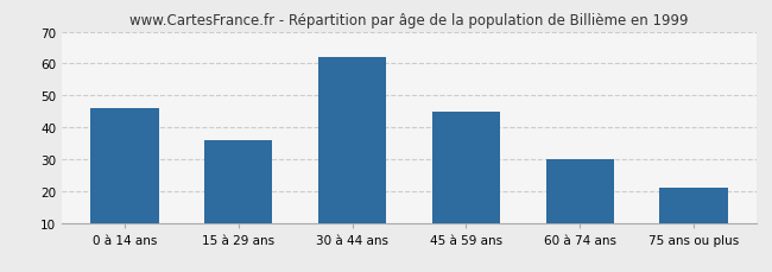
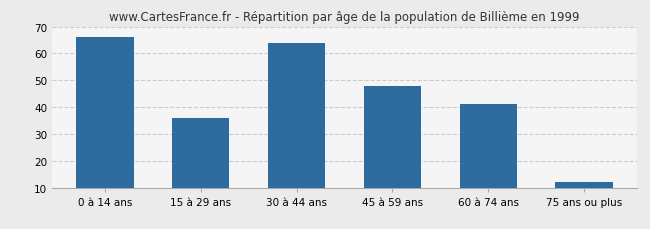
0 à 14 ans: 46 -> 66
30 à 44 ans: 62 -> 64
45 à 59 ans: 45 -> 48
60 à 74 ans: 30 -> 41
75 ans ou plus: 21 -> 12
